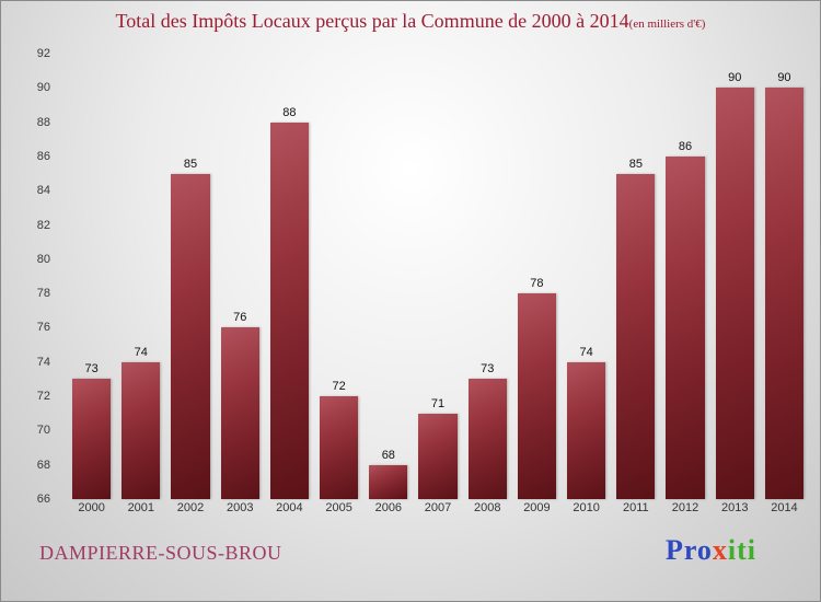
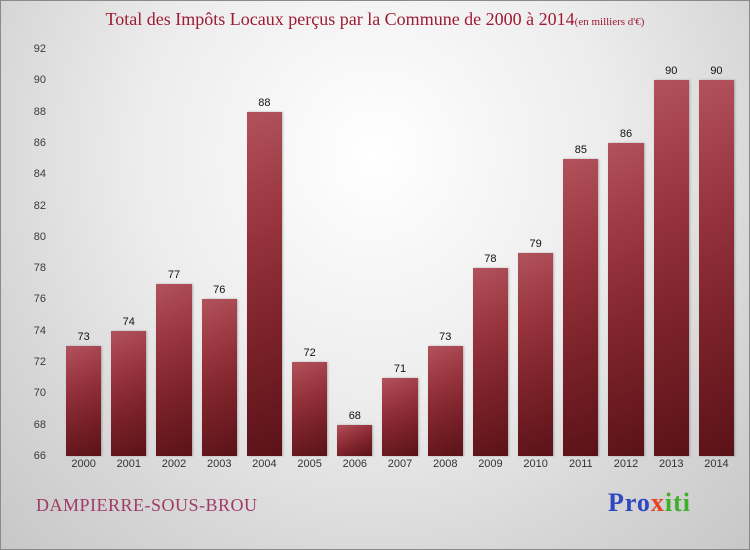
2002: 85 -> 77
2010: 74 -> 79
